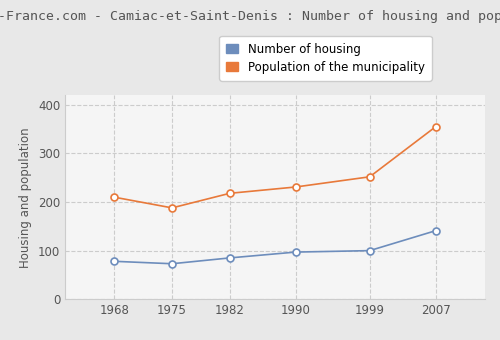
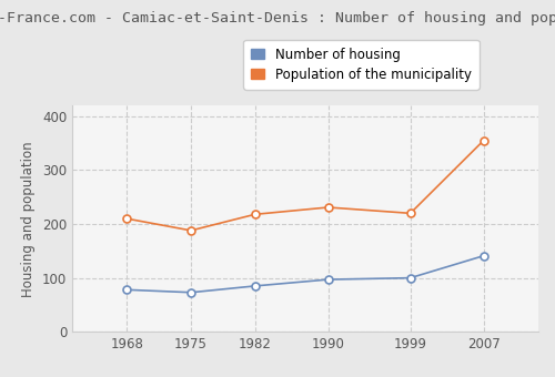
Population of the municipality/1999: 252 -> 220
